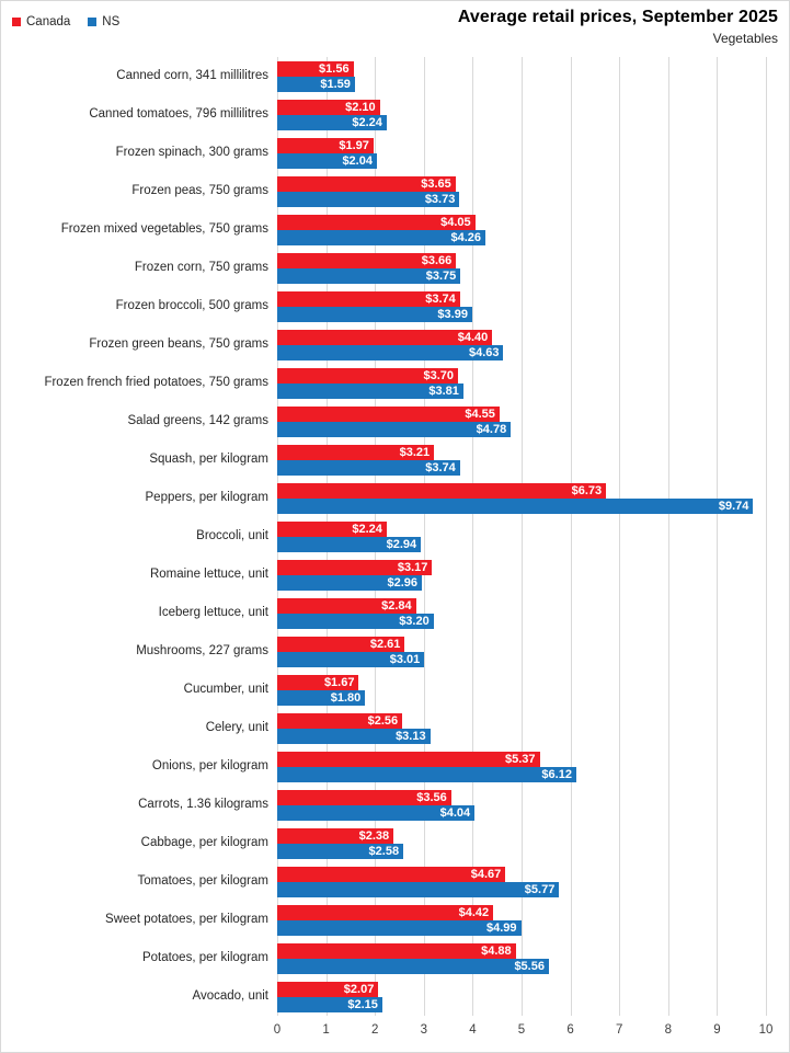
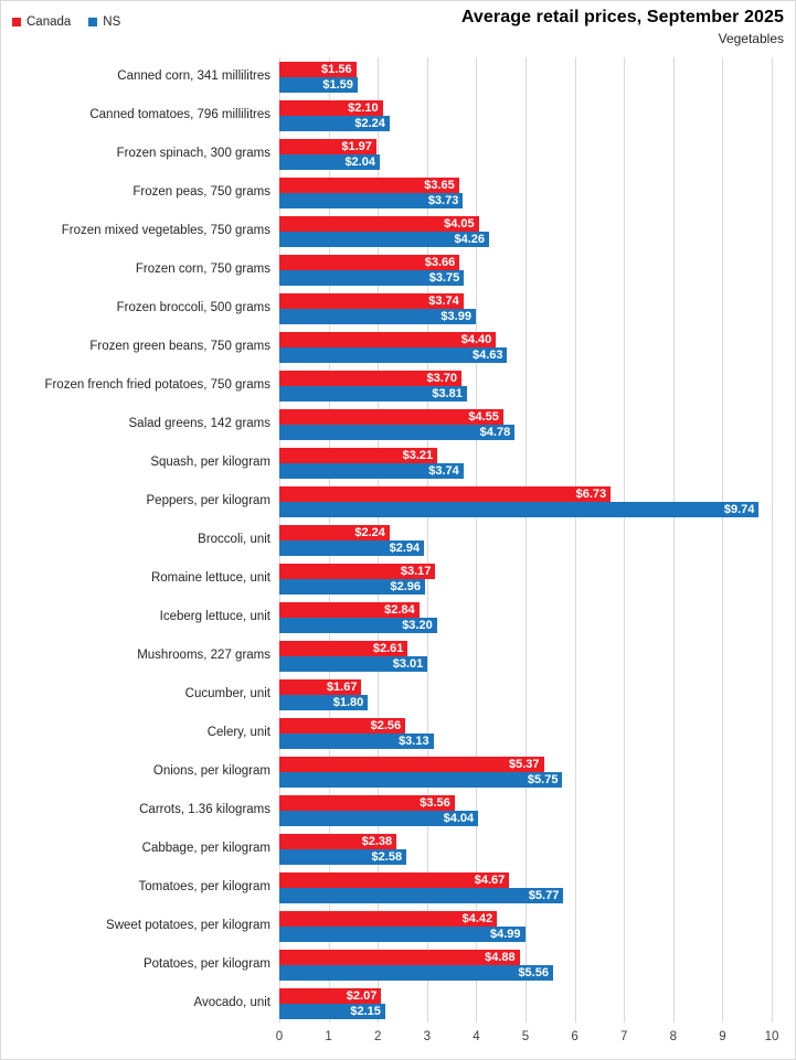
NS/Onions, per kilogram: $6.12 -> $5.75
